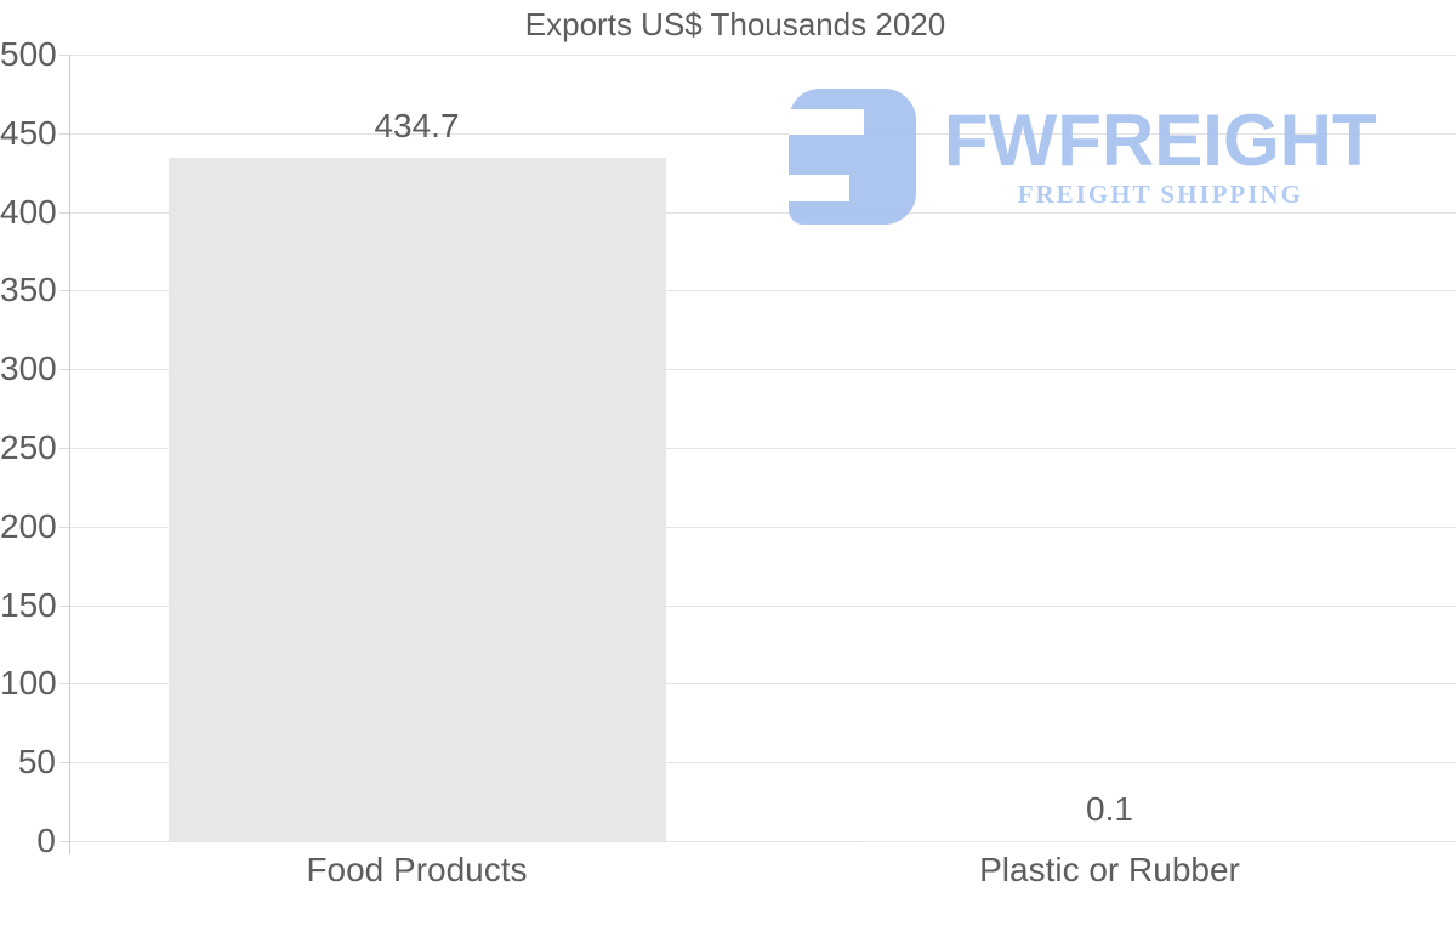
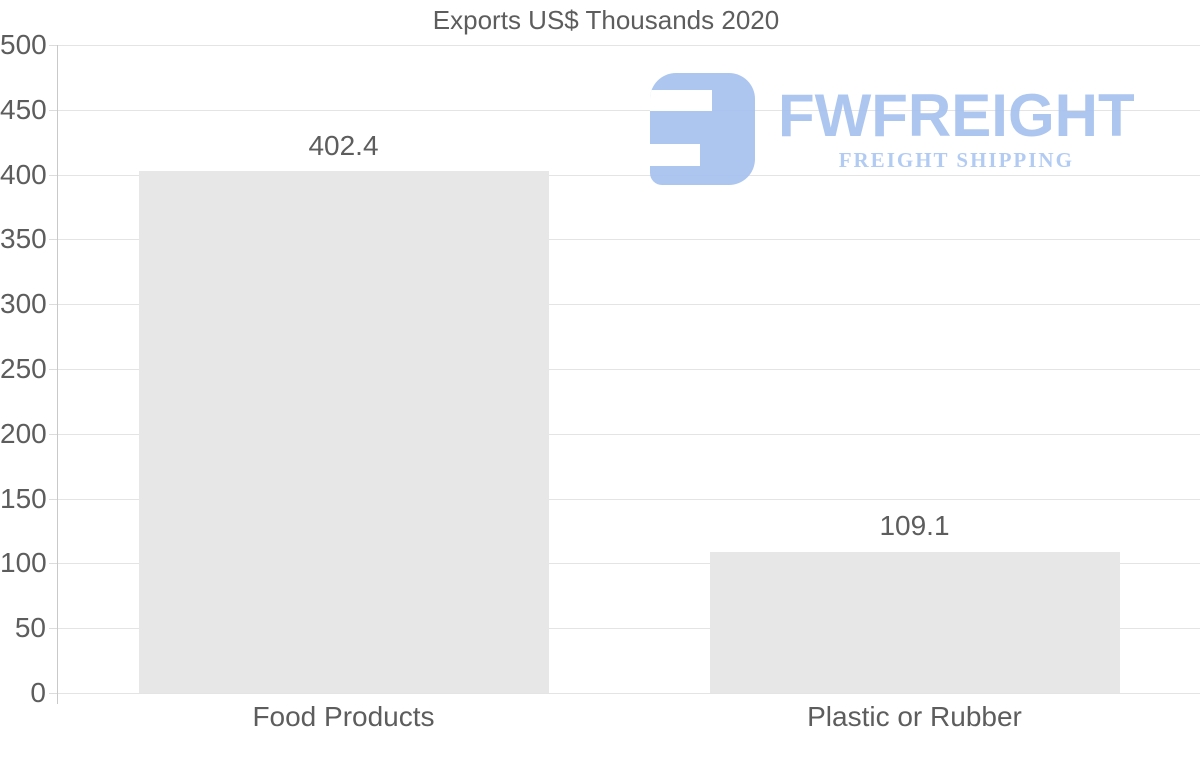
Food Products: 434.7 -> 402.4
Plastic or Rubber: 0.1 -> 109.1
